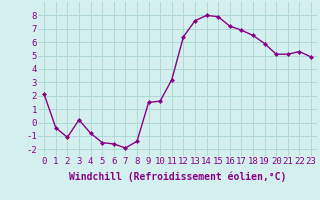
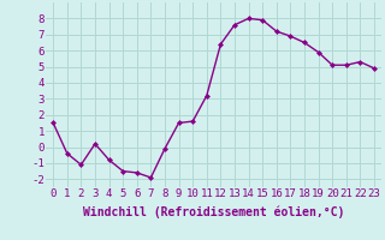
0: 2.1 -> 1.5
8: -1.4 -> -0.1
